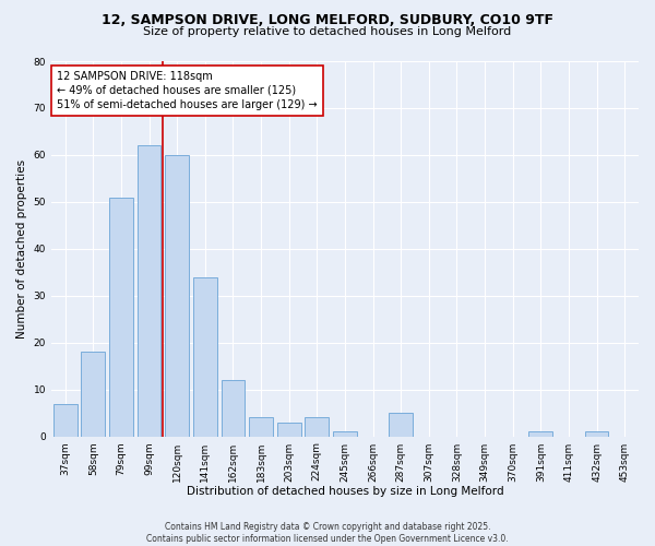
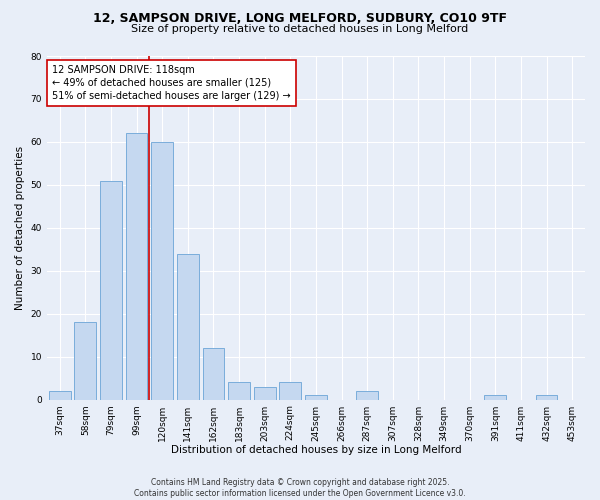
37sqm: 7 -> 2
287sqm: 5 -> 2
